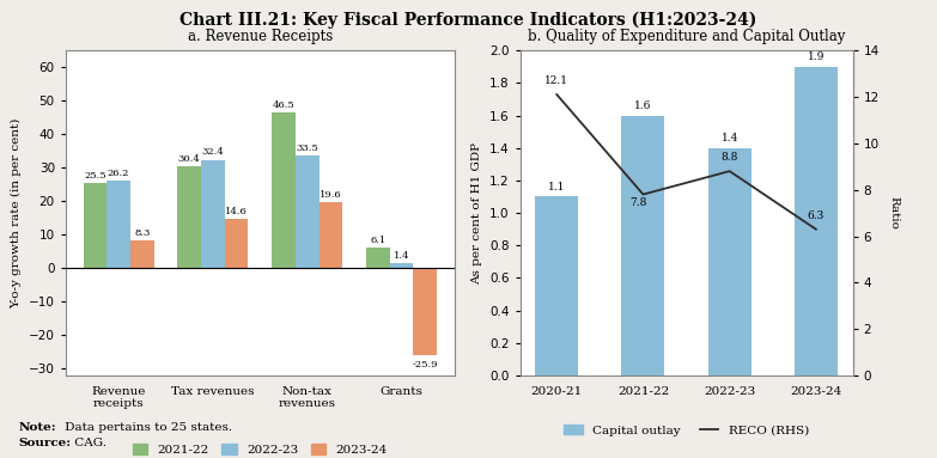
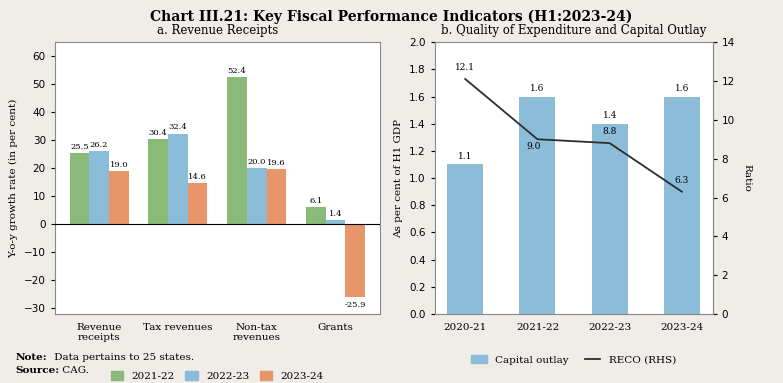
a. Revenue Receipts/2023-24/Revenue receipts: 8.3 -> 19.0
a. Revenue Receipts/2021-22/Non-tax revenues: 46.5 -> 52.4
a. Revenue Receipts/2022-23/Non-tax revenues: 33.5 -> 20.0
b. Quality of Expenditure and Capital Outlay/RECO (RHS)/2021-22: 7.8 -> 9.0
b. Quality of Expenditure and Capital Outlay/Capital outlay/2023-24: 1.9 -> 1.6
